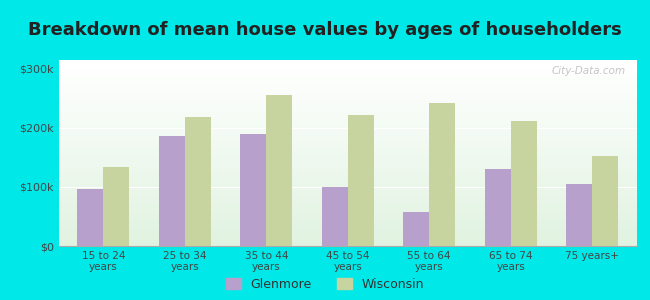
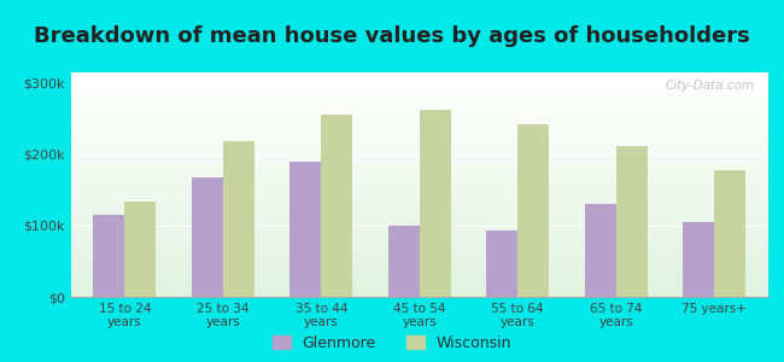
Glenmore/15 to 24 years: $96k -> $115k
Glenmore/25 to 34 years: $186k -> $167k
Wisconsin/45 to 54 years: $222k -> $262k
Glenmore/55 to 64 years: $58k -> $93k
Wisconsin/75 years+: $152k -> $178k
